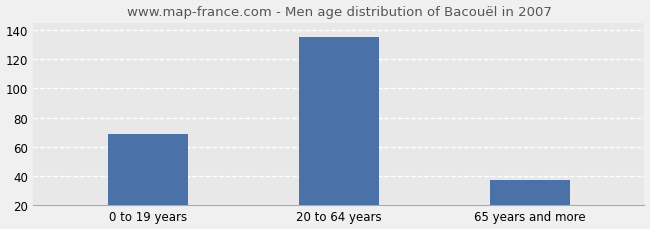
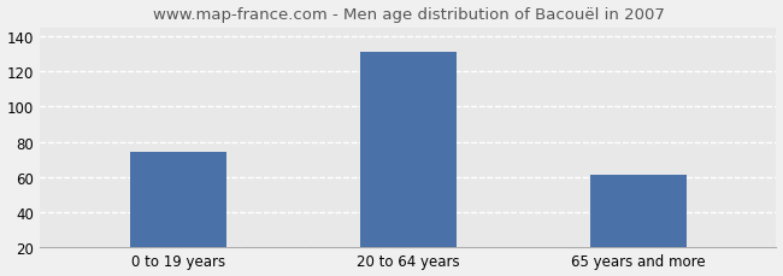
0 to 19 years: 69 -> 74
20 to 64 years: 135 -> 131
65 years and more: 37 -> 61
